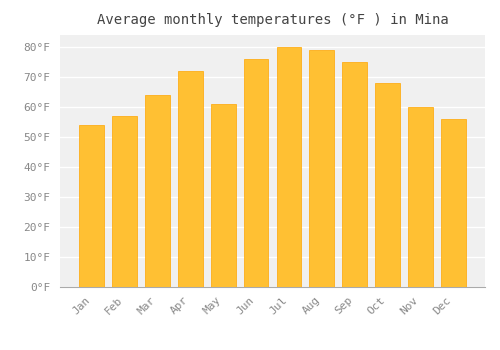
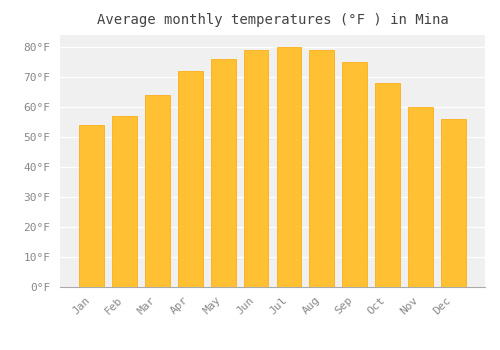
May: 61°F -> 76°F
Jun: 76°F -> 79°F
